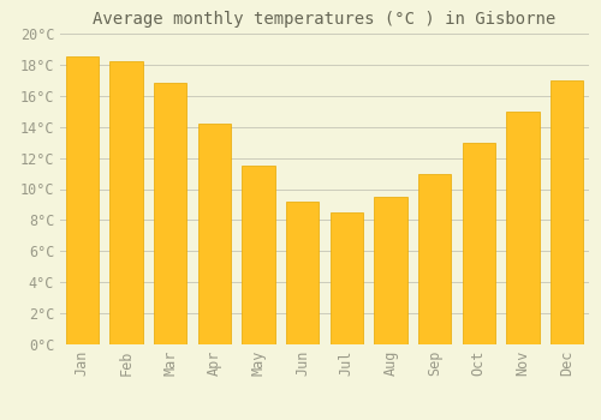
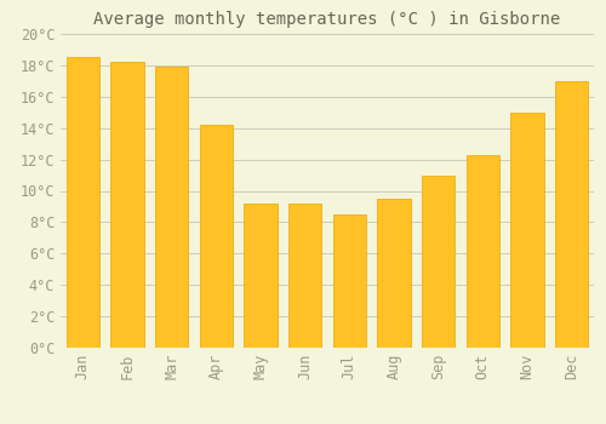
Mar: 16.8°C -> 17.9°C
May: 11.5°C -> 9.2°C
Oct: 13.0°C -> 12.3°C
